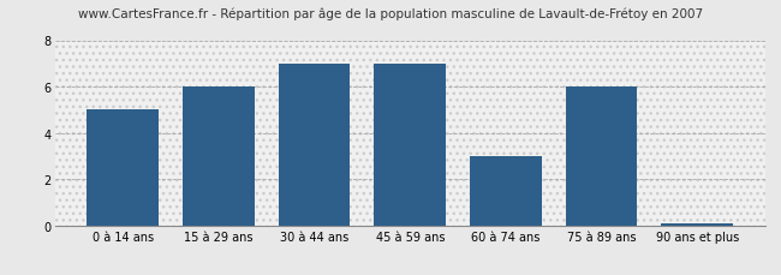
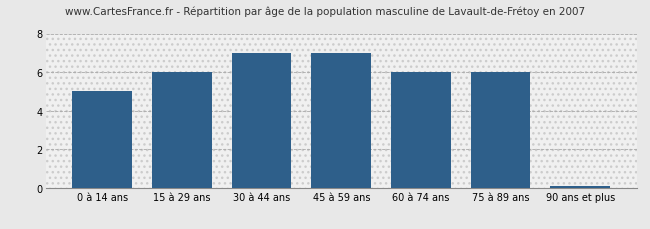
60 à 74 ans: 3.0 -> 6.0
